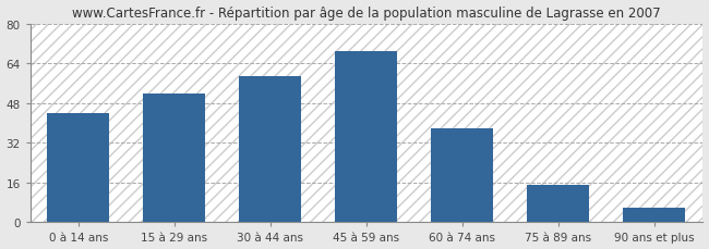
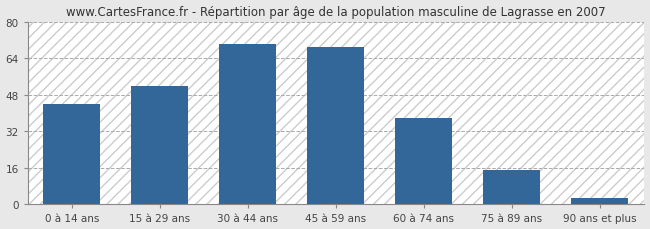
30 à 44 ans: 59 -> 70
90 ans et plus: 6 -> 3
